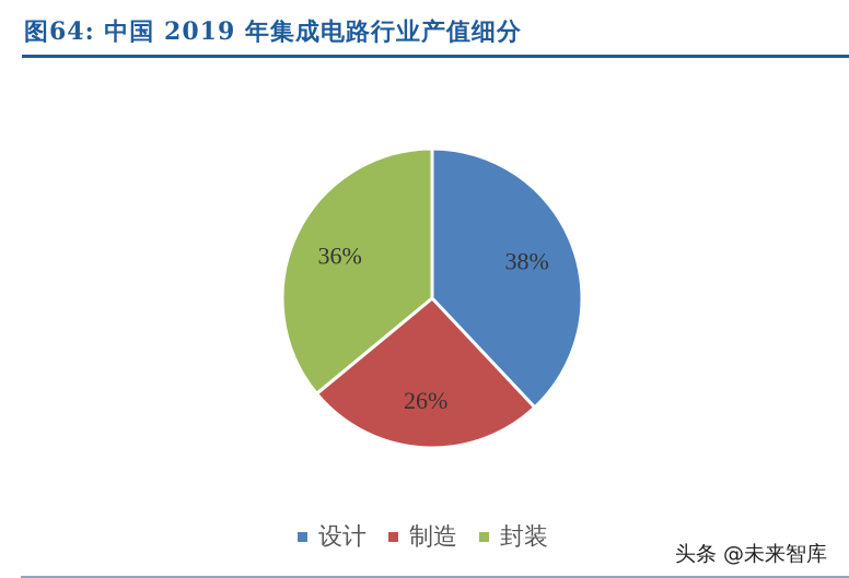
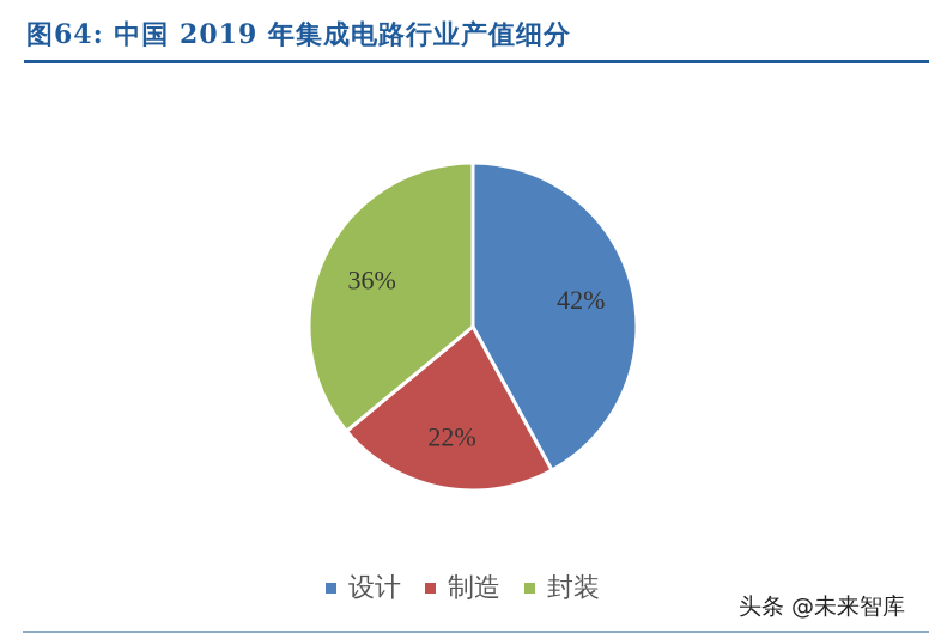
设计: 38% -> 42%
制造: 26% -> 22%
